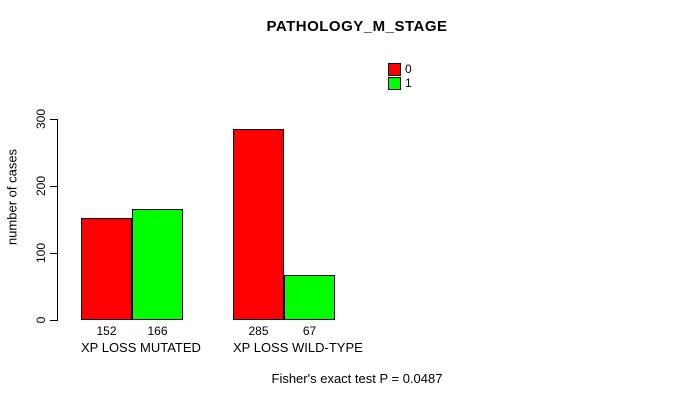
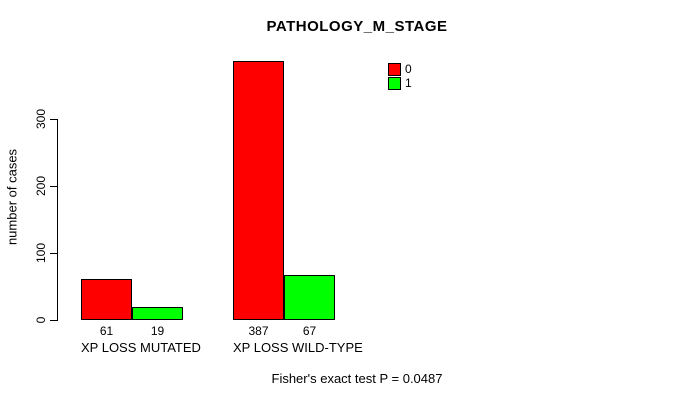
0/XP LOSS MUTATED: 152 -> 61
1/XP LOSS MUTATED: 166 -> 19
0/XP LOSS WILD-TYPE: 285 -> 387
